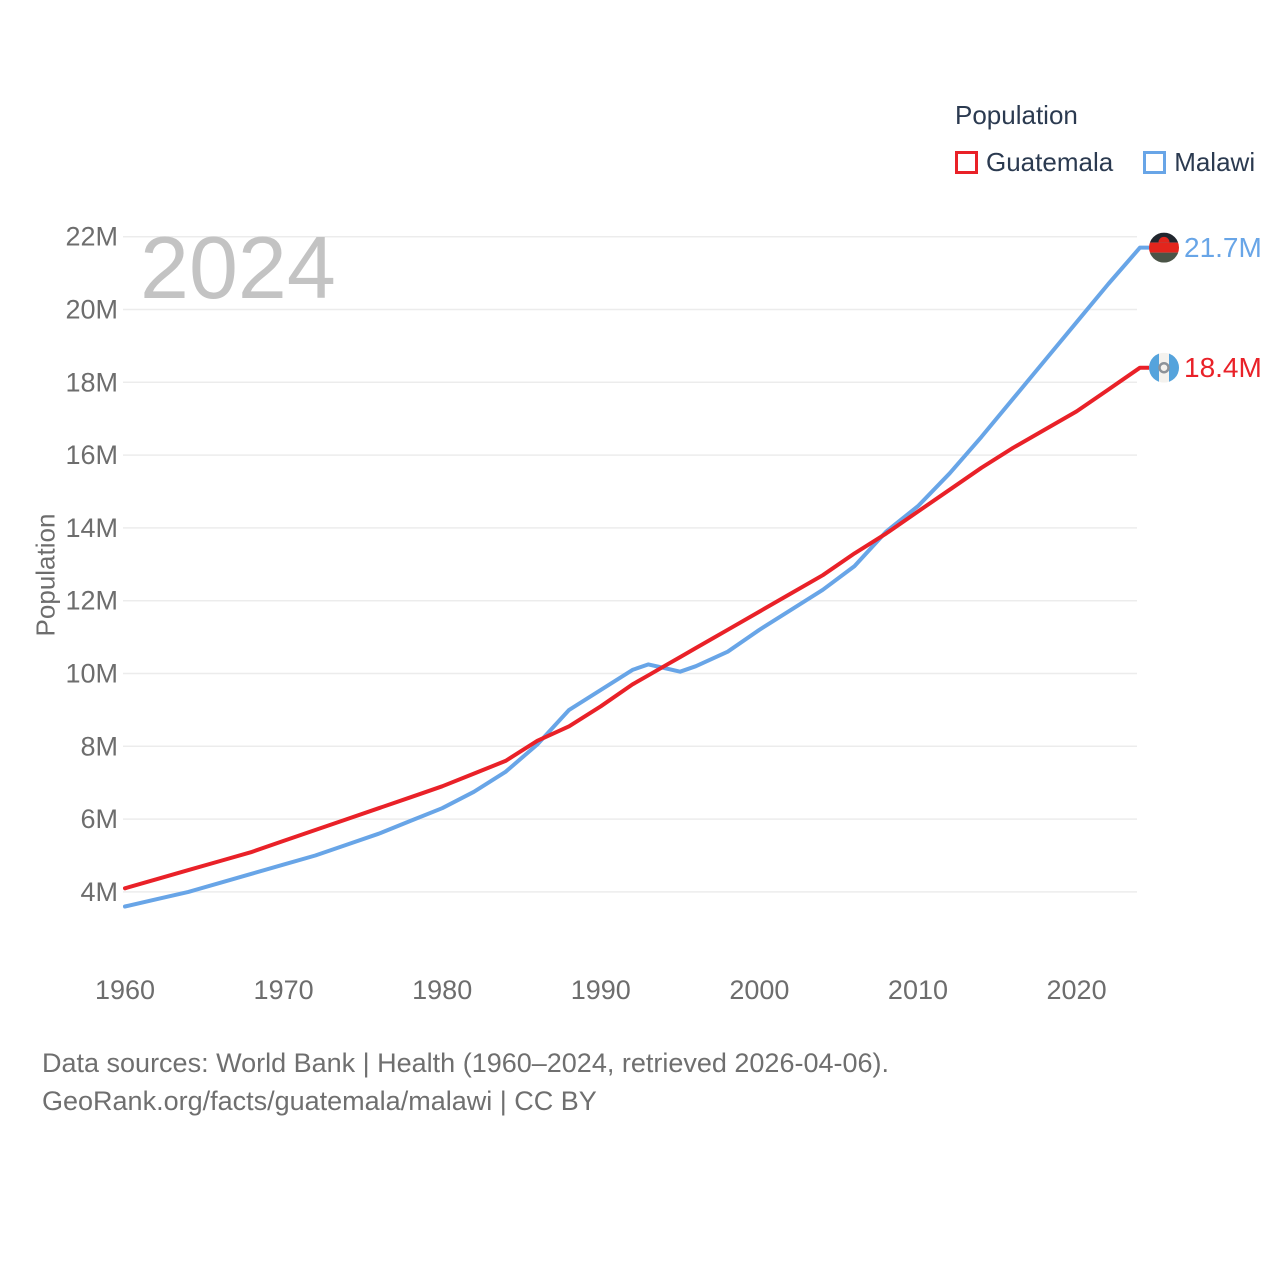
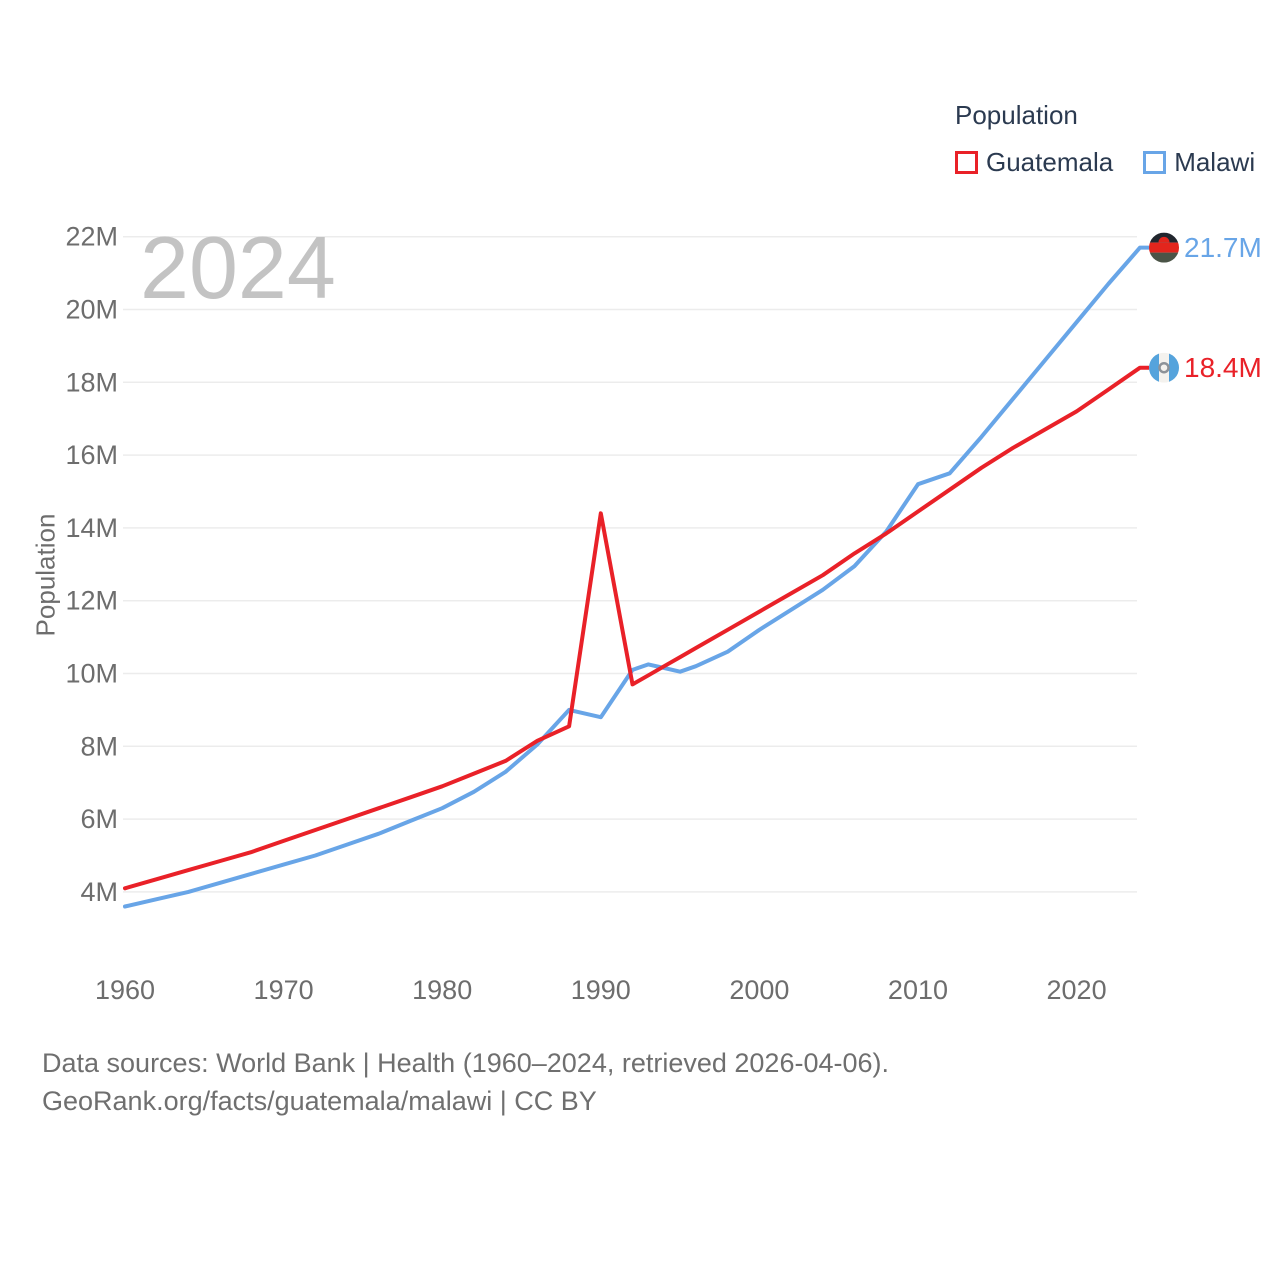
Malawi/1990: 9.6M -> 8.8M
Guatemala/1990: 9.1M -> 14.4M
Malawi/2010: 14.6M -> 15.2M
